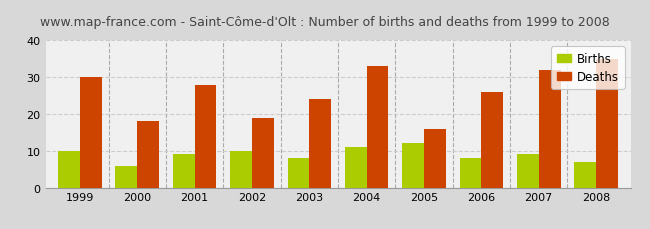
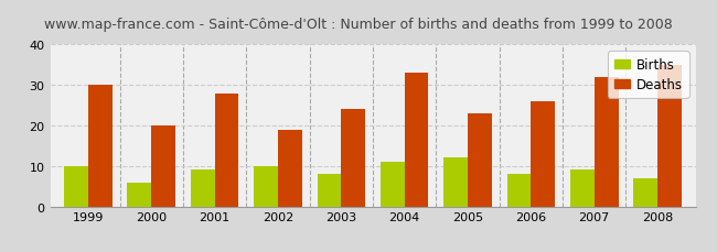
Deaths/2000: 18 -> 20
Deaths/2005: 16 -> 23
